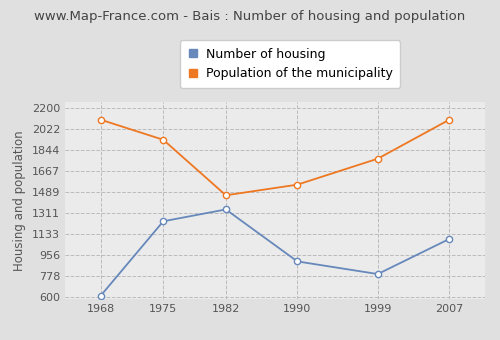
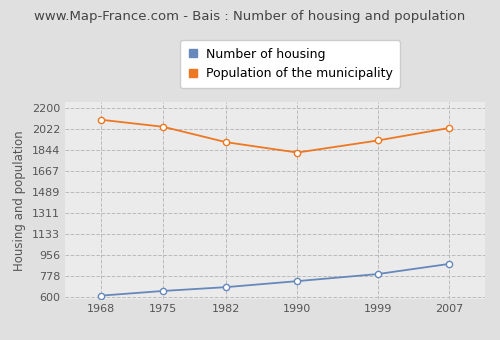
Number of housing/1975: 1240 -> 650
Population of the municipality/1975: 1930 -> 2040
Number of housing/1982: 1340 -> 680
Population of the municipality/1982: 1460 -> 1910
Number of housing/1990: 900 -> 730
Population of the municipality/1990: 1550 -> 1820
Population of the municipality/1999: 1770 -> 1920
Number of housing/2007: 1090 -> 880
Population of the municipality/2007: 2100 -> 2030
